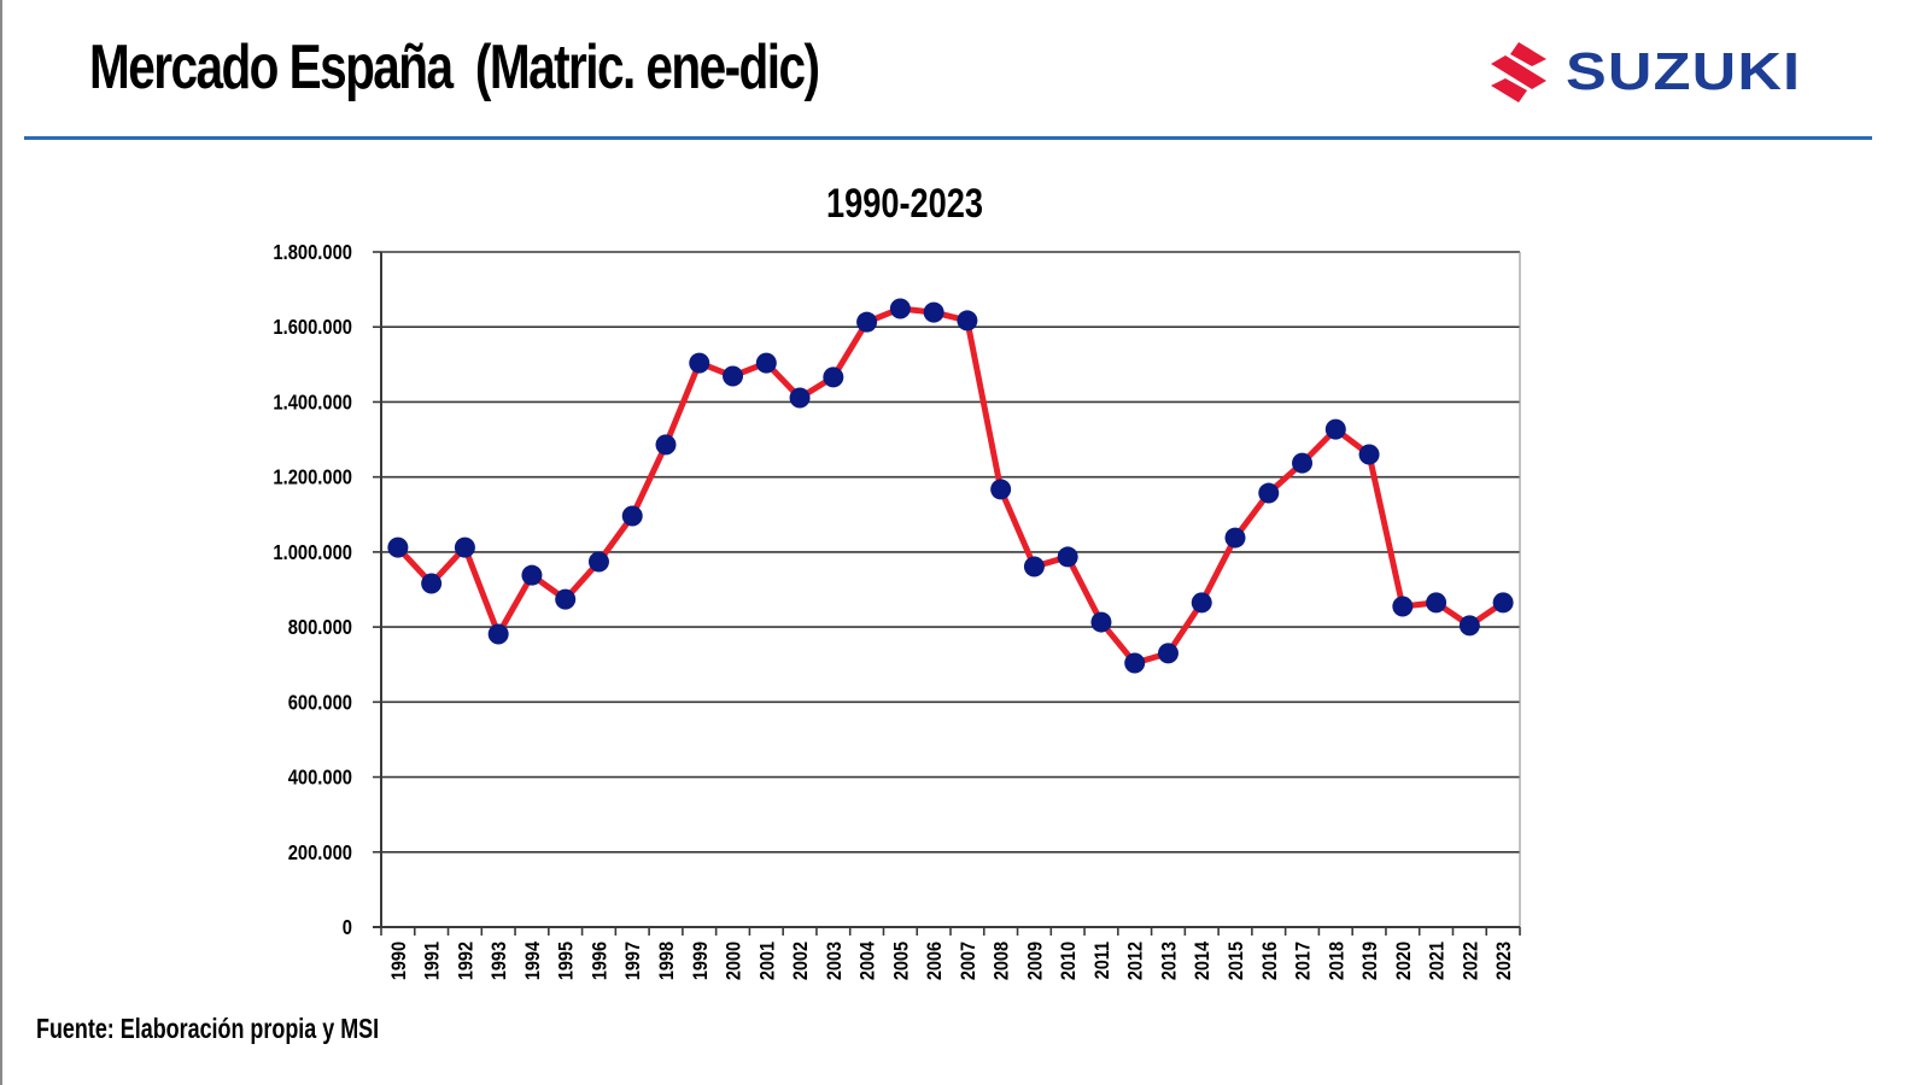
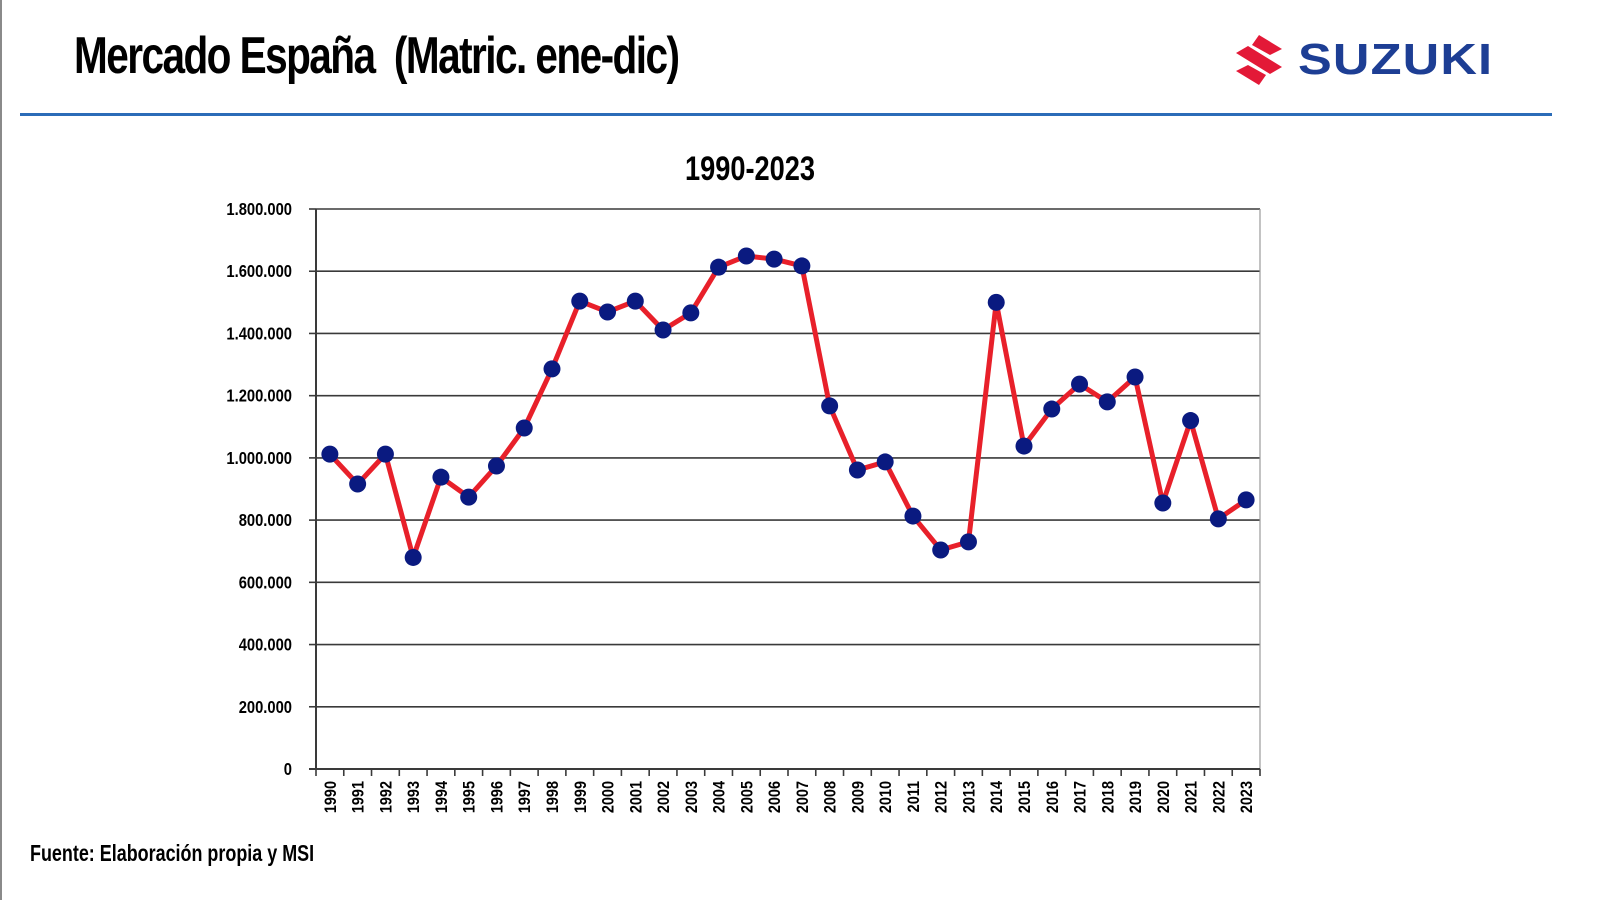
1993: 780000 -> 680000
2014: 860000 -> 1500000
2018: 1330000 -> 1180000
2021: 860000 -> 1120000
